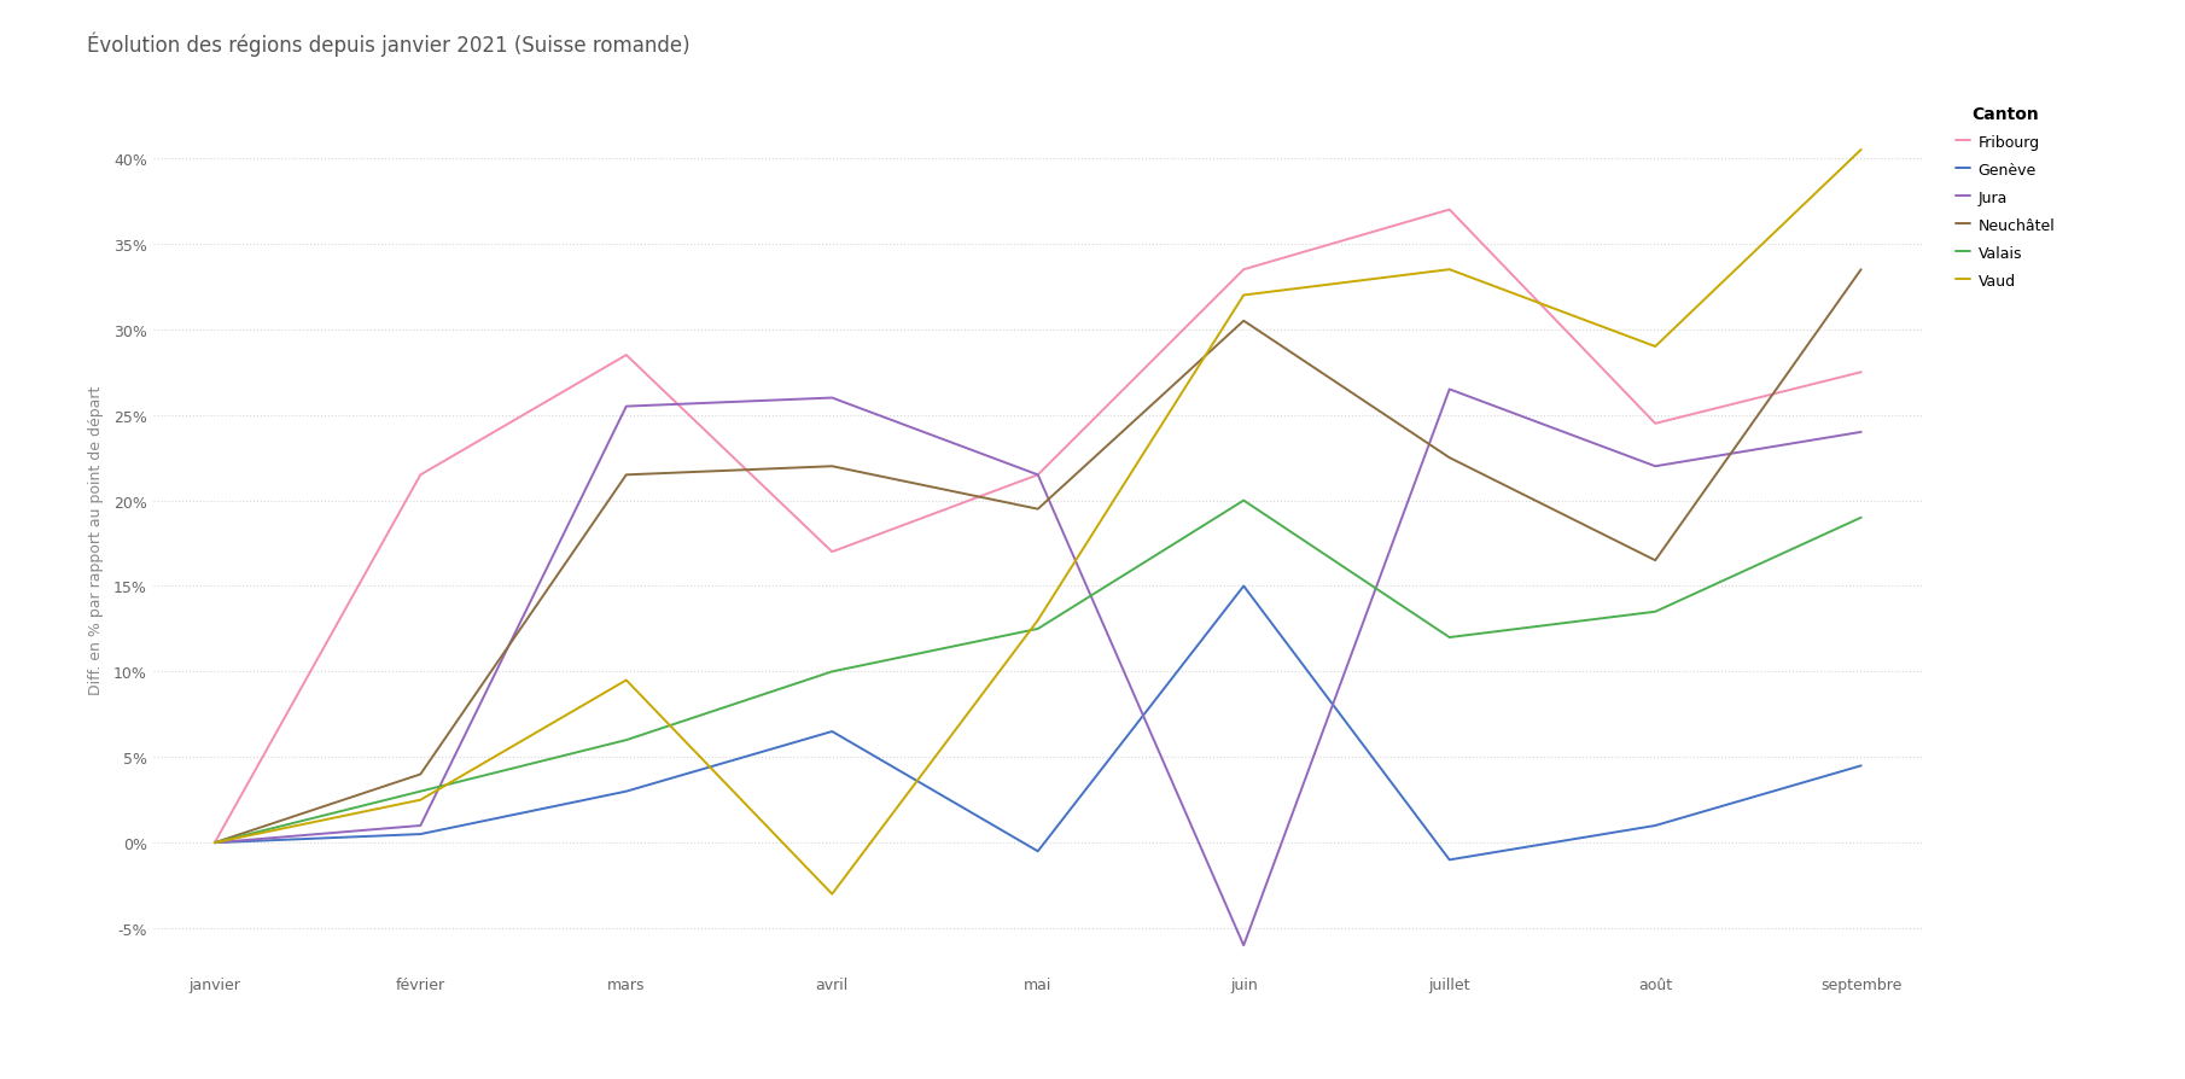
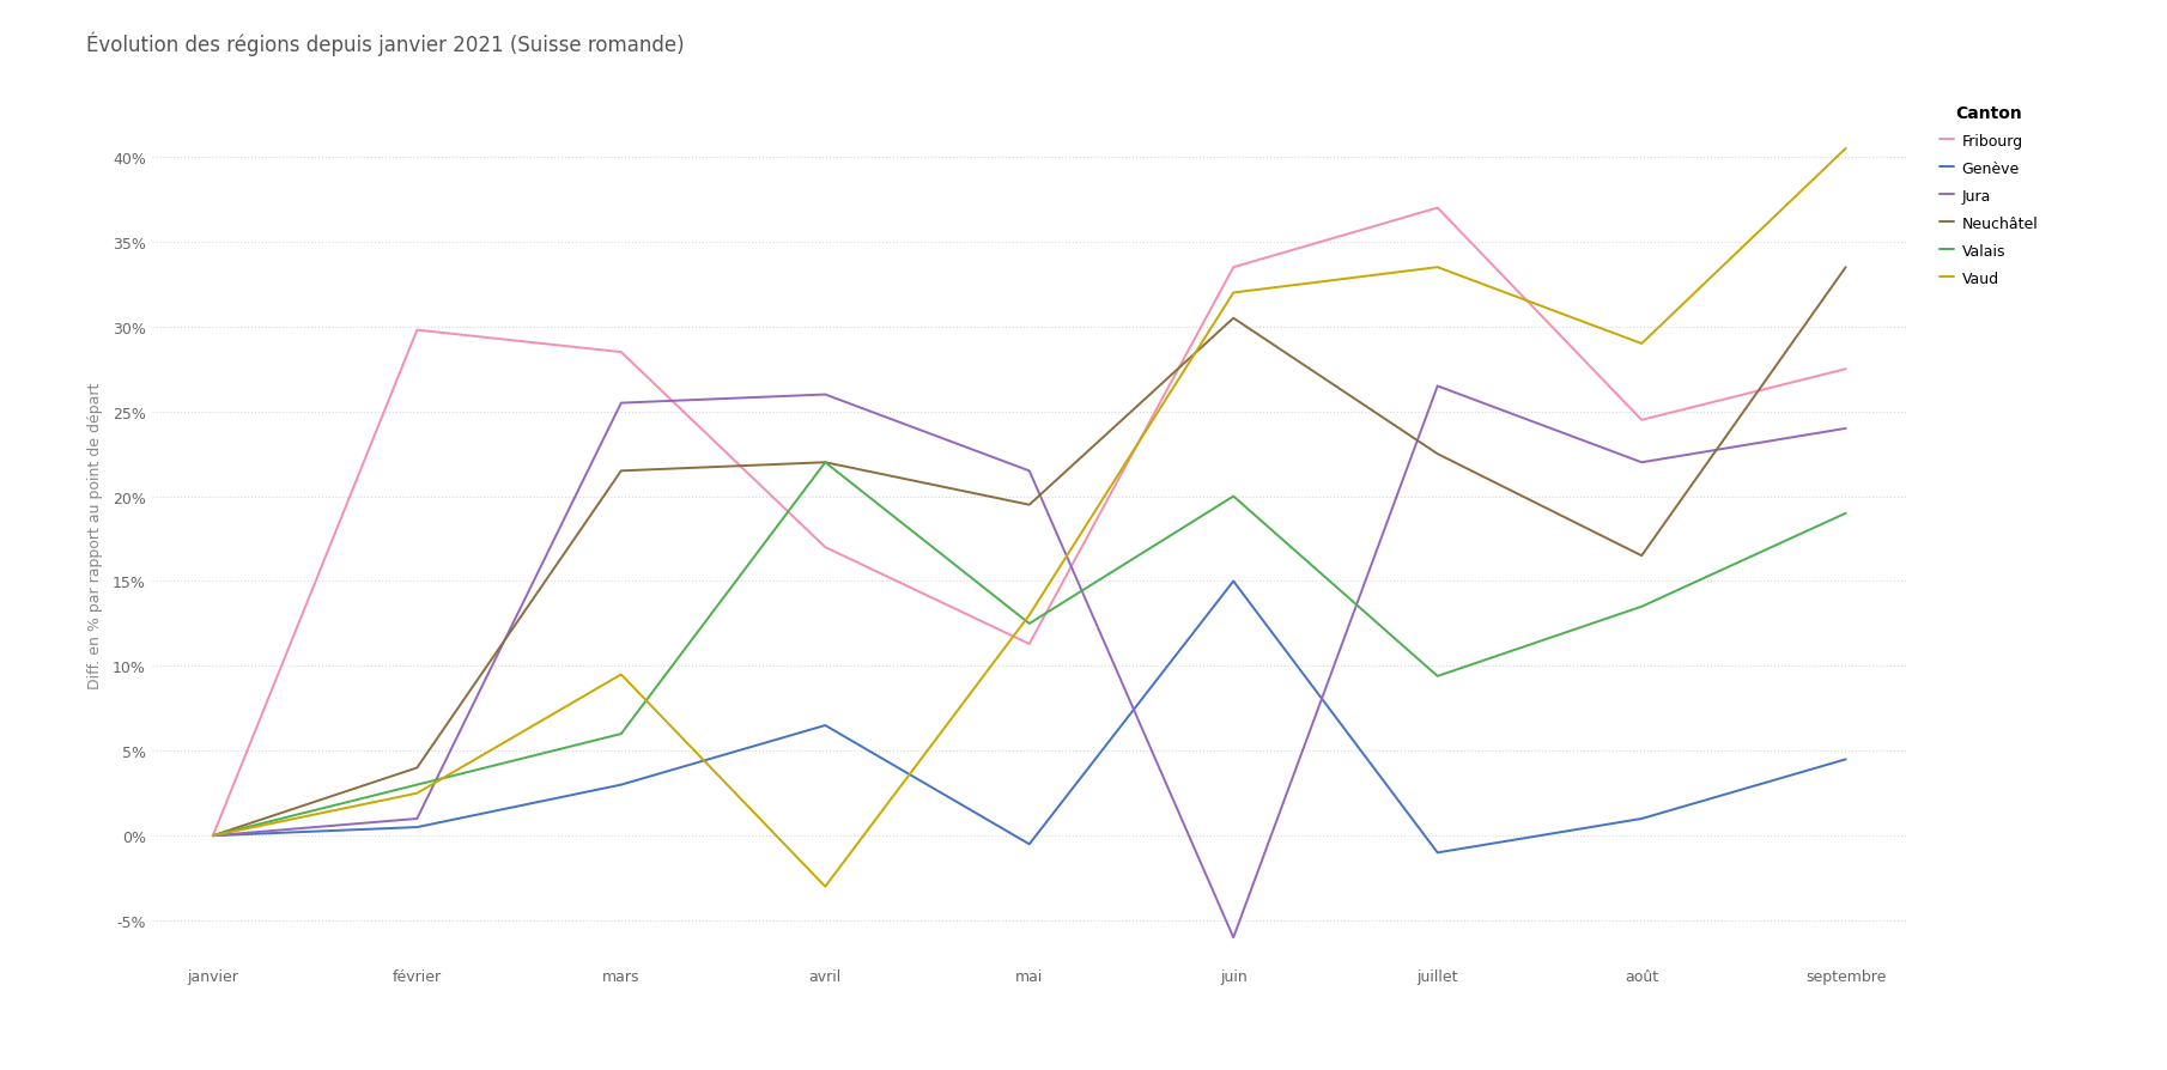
Fribourg/février: 21.5% -> 29.8%
Valais/avril: 10.0% -> 22.0%
Fribourg/mai: 21.5% -> 11.3%
Valais/juillet: 12.0% -> 9.4%
